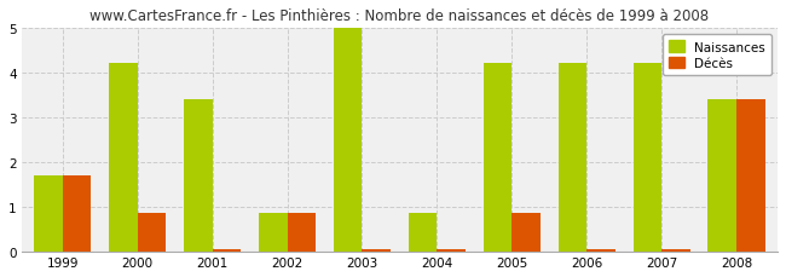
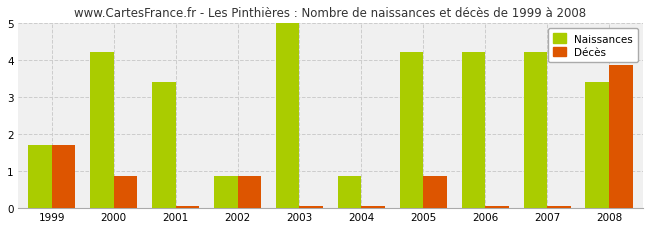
Décès/2008: 3.40 -> 3.85
